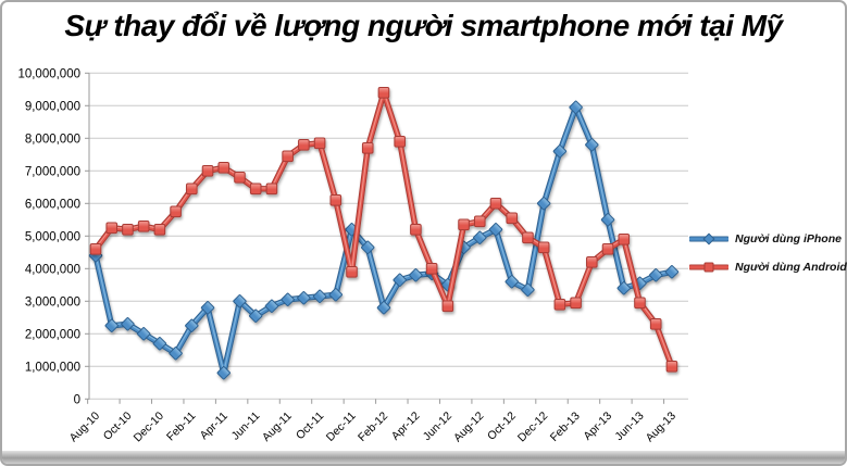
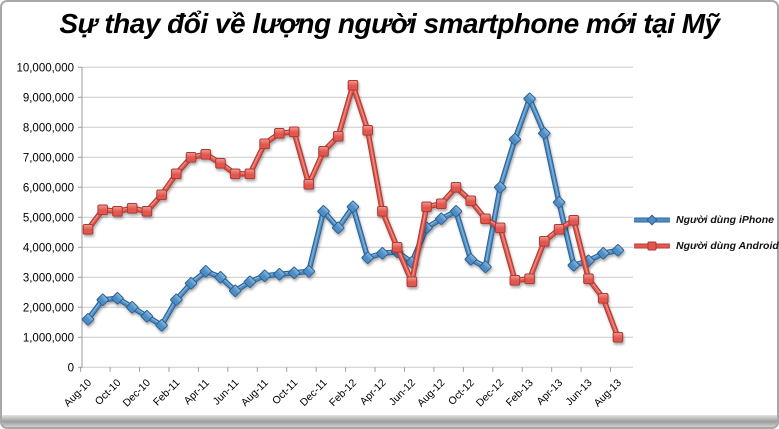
Người dùng iPhone/Aug-10: 4400000 -> 1600000
Người dùng iPhone/Apr-11: 800000 -> 3200000
Người dùng Android/Dec-11: 3900000 -> 7200000
Người dùng iPhone/Feb-12: 2800000 -> 5400000
